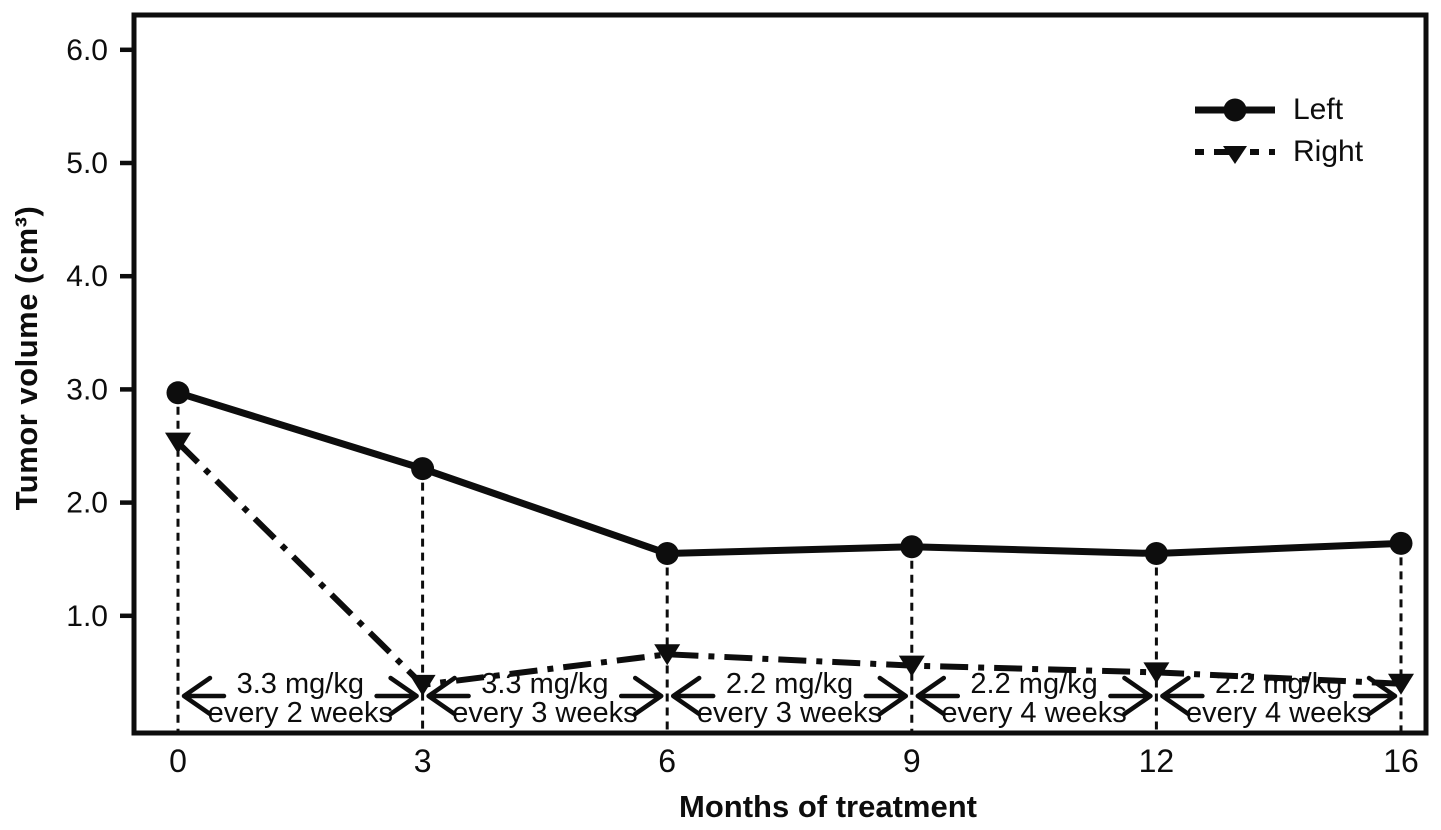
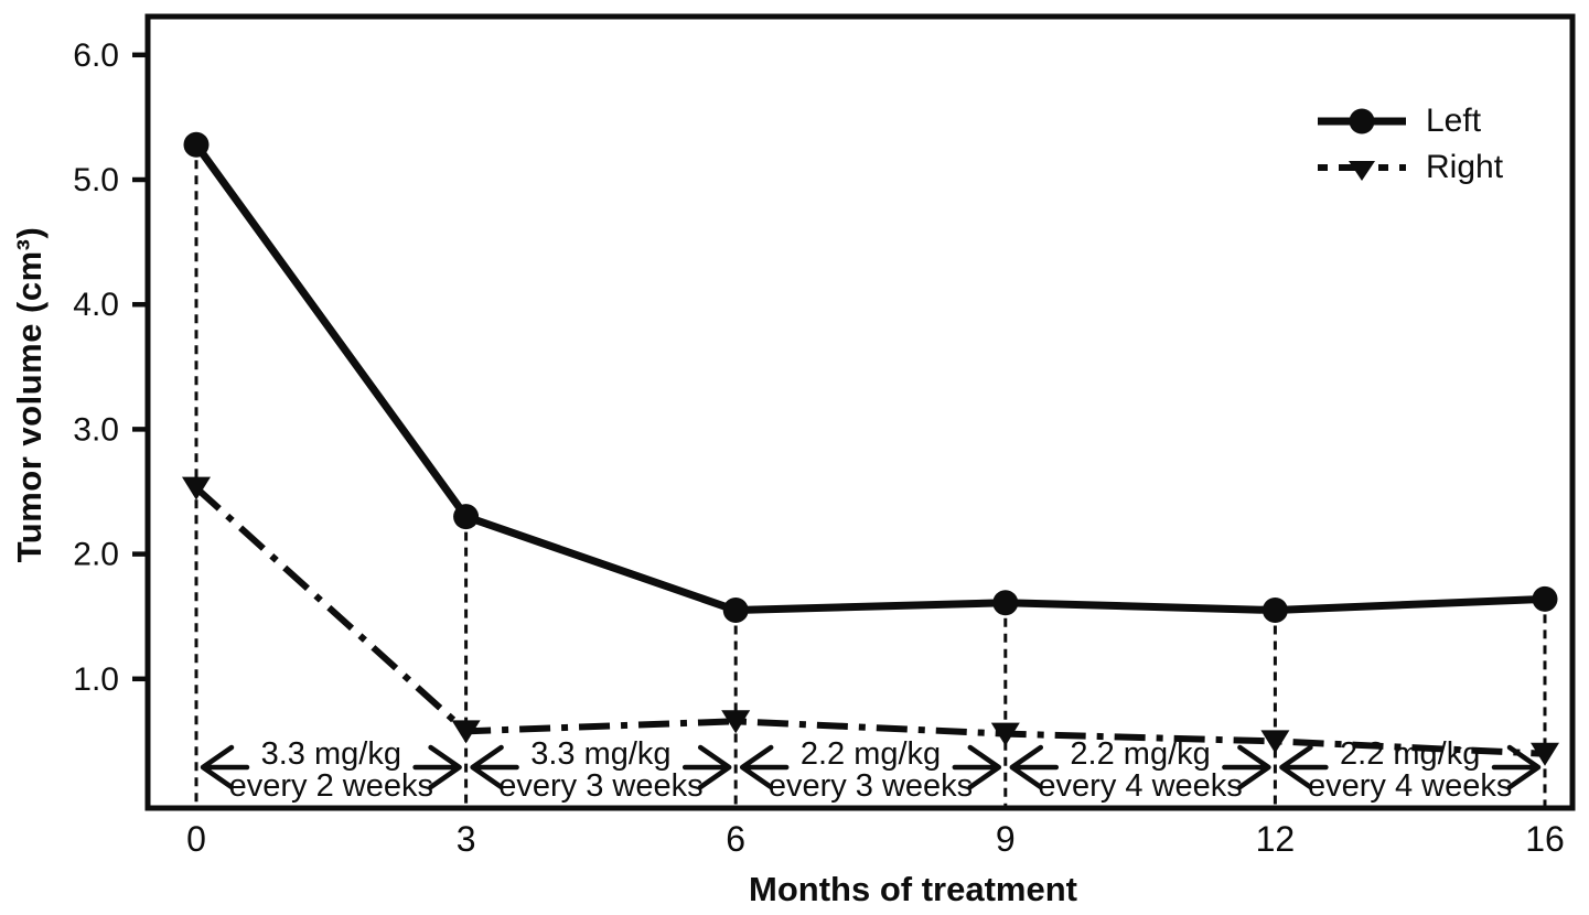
Left/0: 2.97 -> 5.28
Right/3: 0.39 -> 0.58
